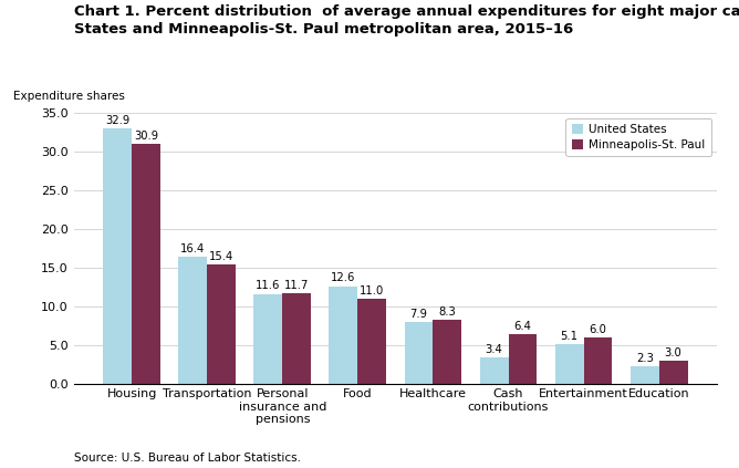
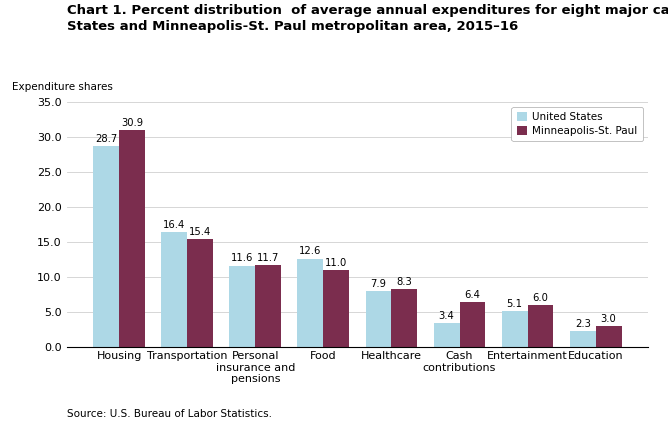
United States/Housing: 32.9 -> 28.7
